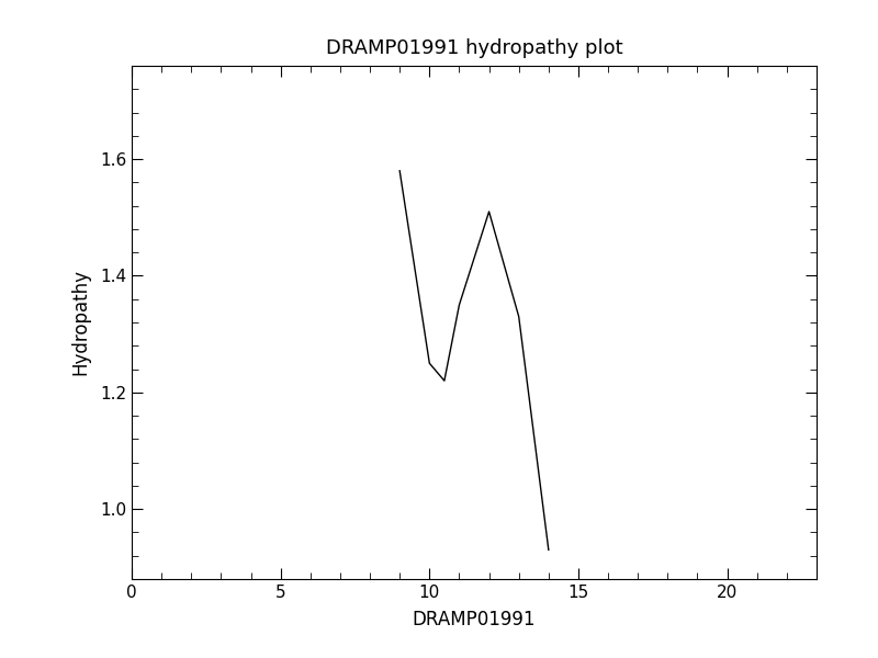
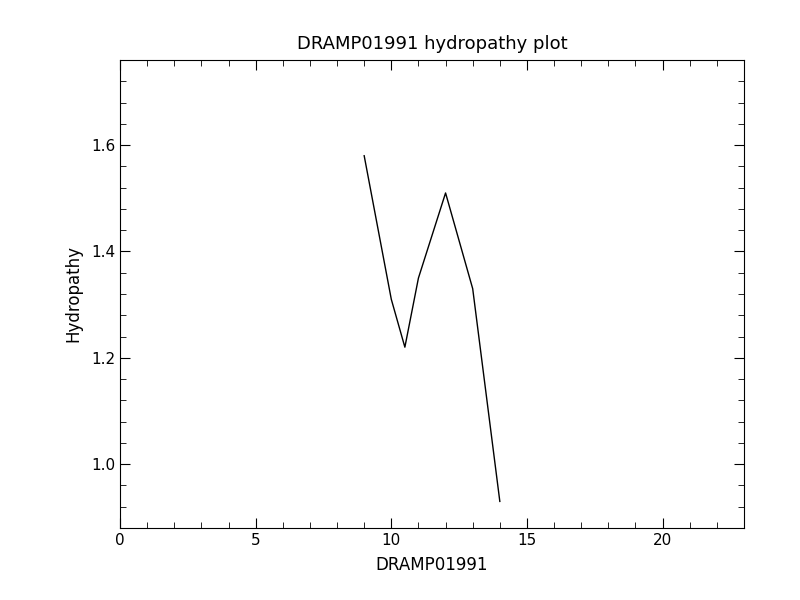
10: 1.25 -> 1.31
